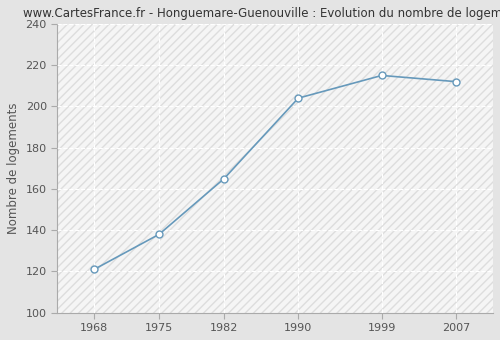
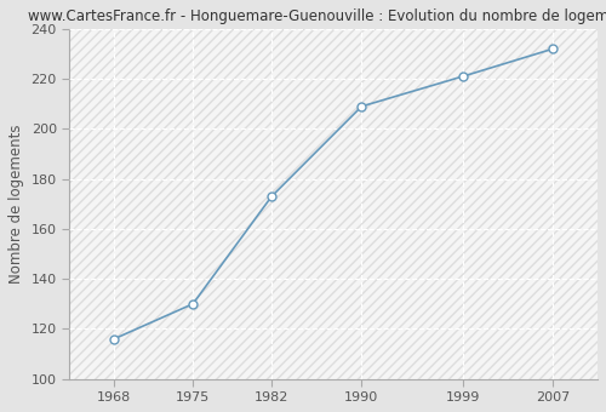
1968: 121 -> 116
1975: 138 -> 130
1982: 165 -> 173
1990: 204 -> 209
1999: 215 -> 221
2007: 212 -> 232
